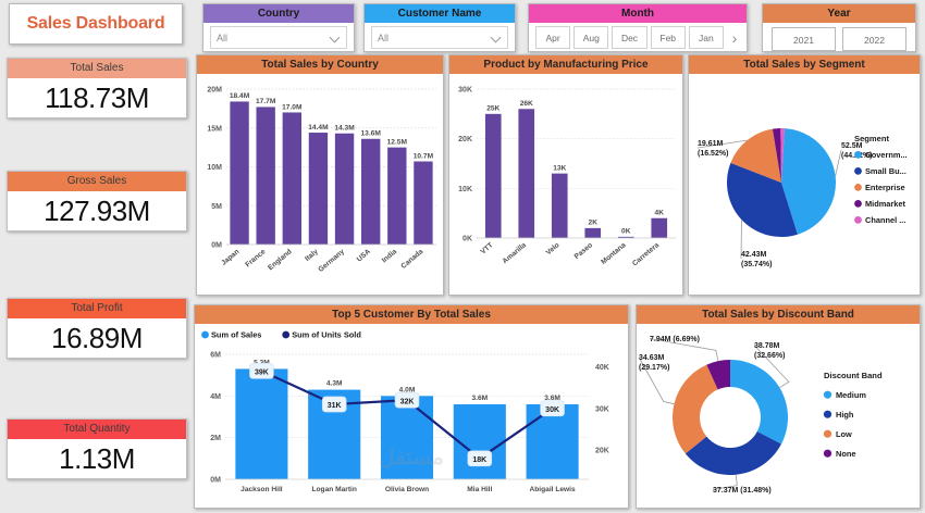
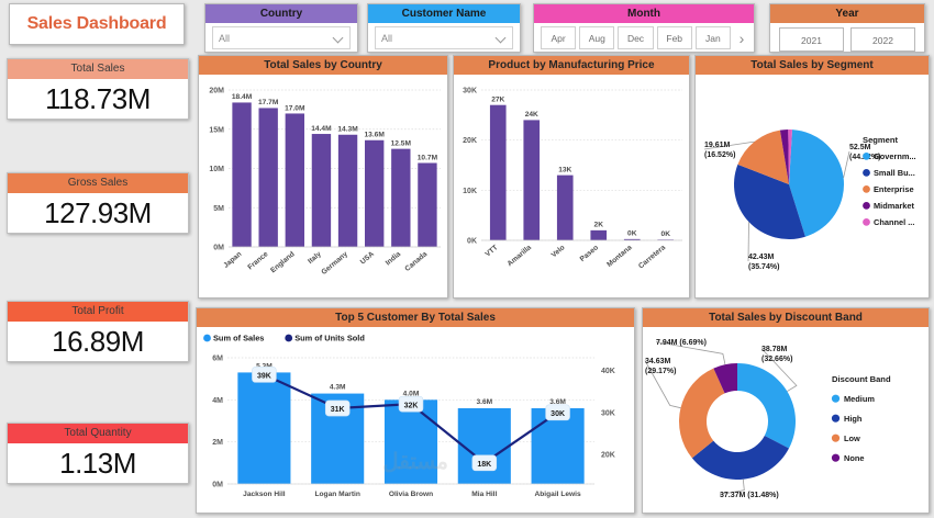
Product by Manufacturing Price/VTT: 25K -> 27K
Product by Manufacturing Price/Amarilla: 26K -> 24K
Product by Manufacturing Price/Carretera: 4K -> 0K
